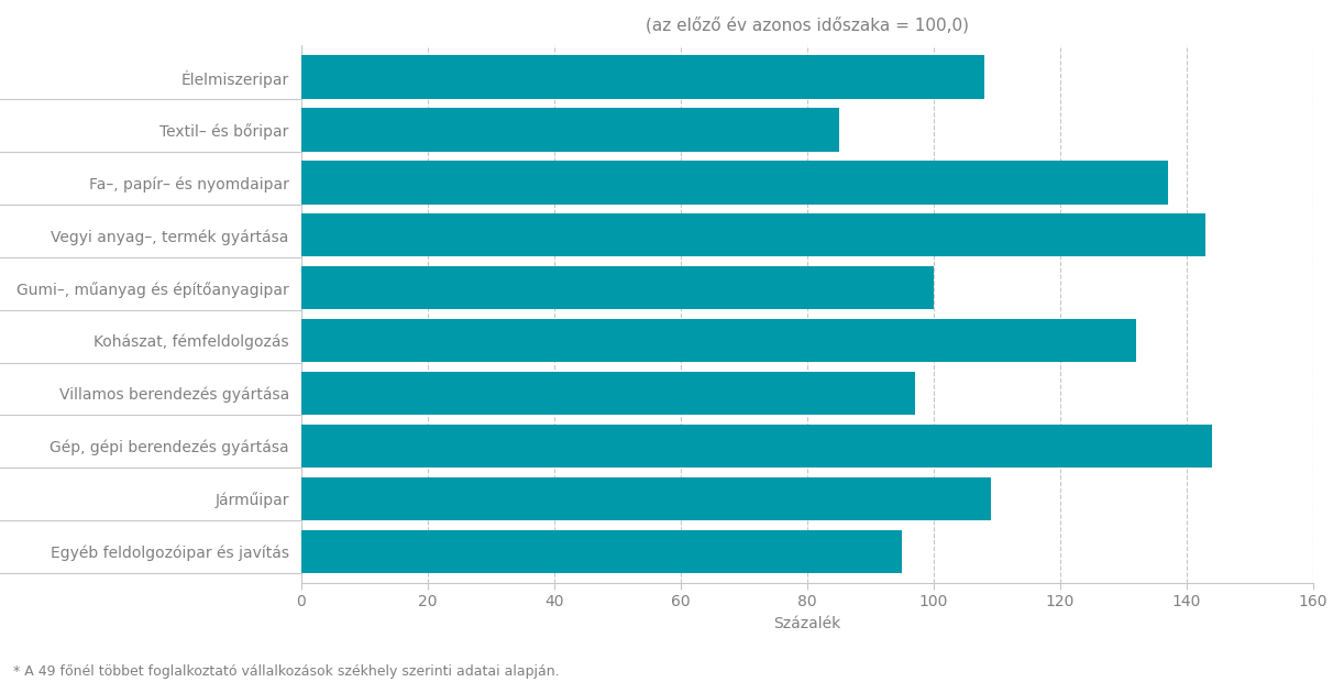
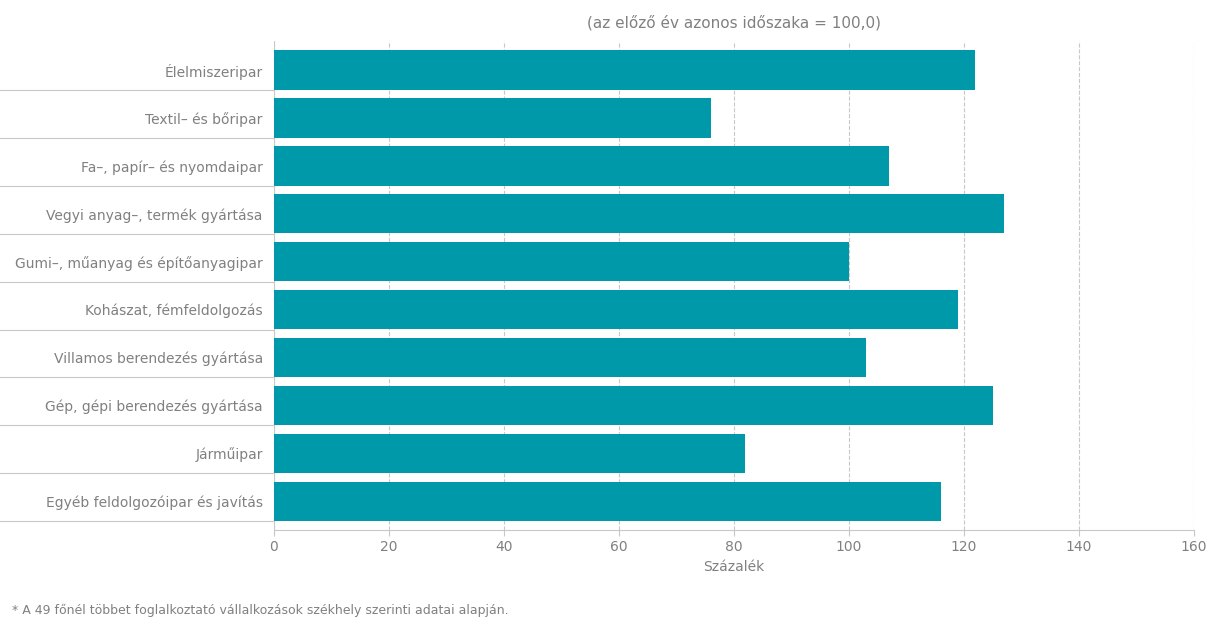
Élelmiszeripar: 108 -> 122
Textil– és bőripar: 85 -> 76
Fa–, papír– és nyomdaipar: 137 -> 107
Vegyi anyag–, termék gyártása: 143 -> 127
Kohászat, fémfeldolgozás: 132 -> 119
Villamos berendezés gyártása: 97 -> 103
Gép, gépi berendezés gyártása: 144 -> 125
Járműipar: 109 -> 82
Egyéb feldolgozóipar és javítás: 95 -> 116
